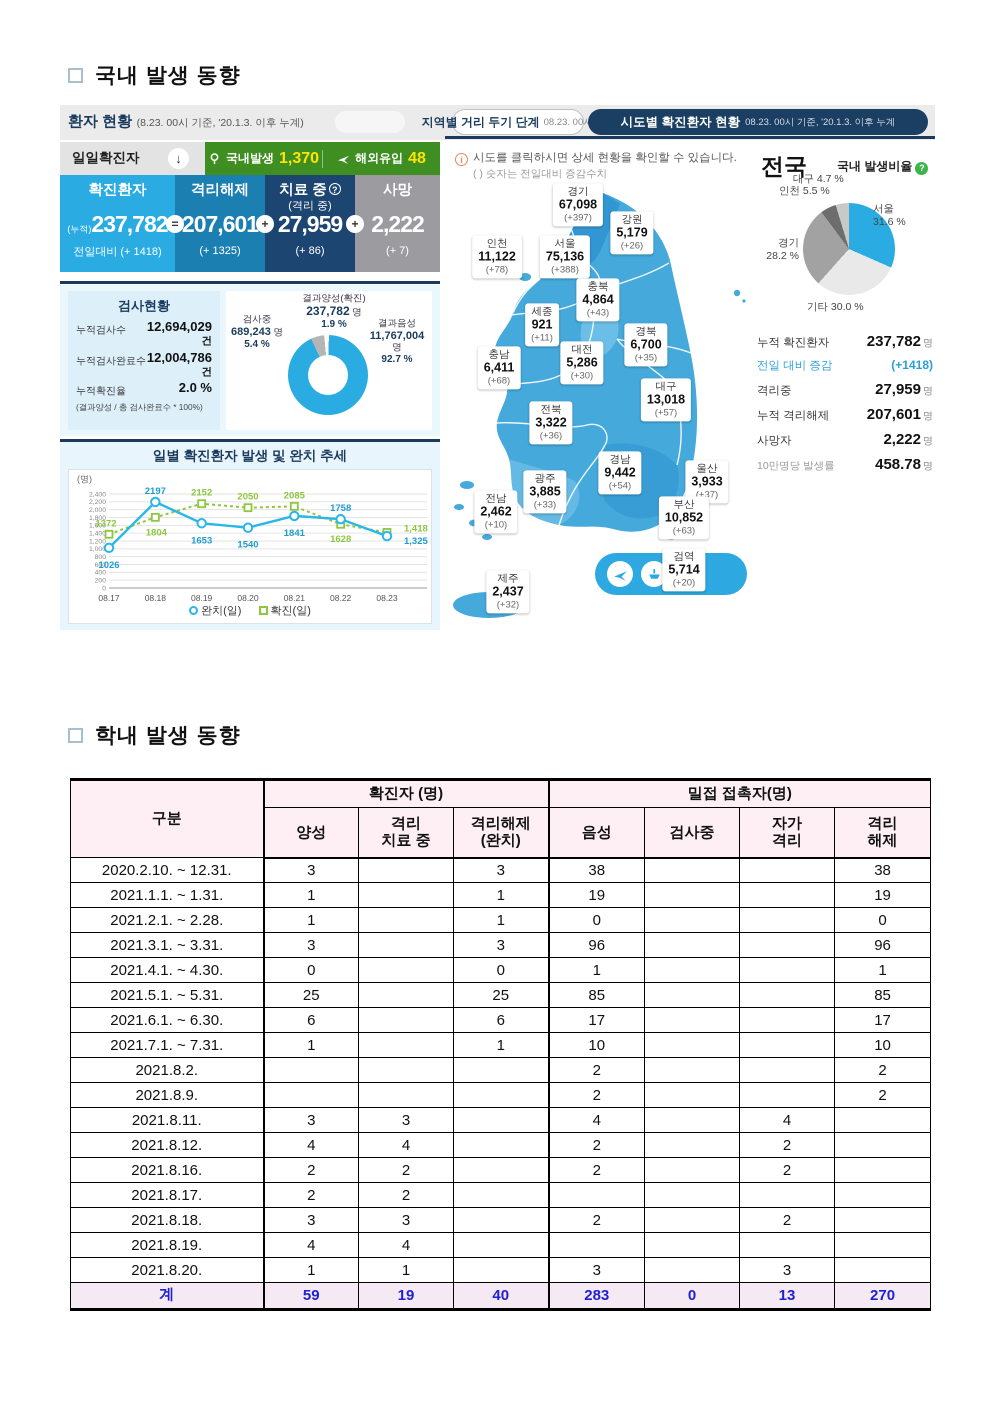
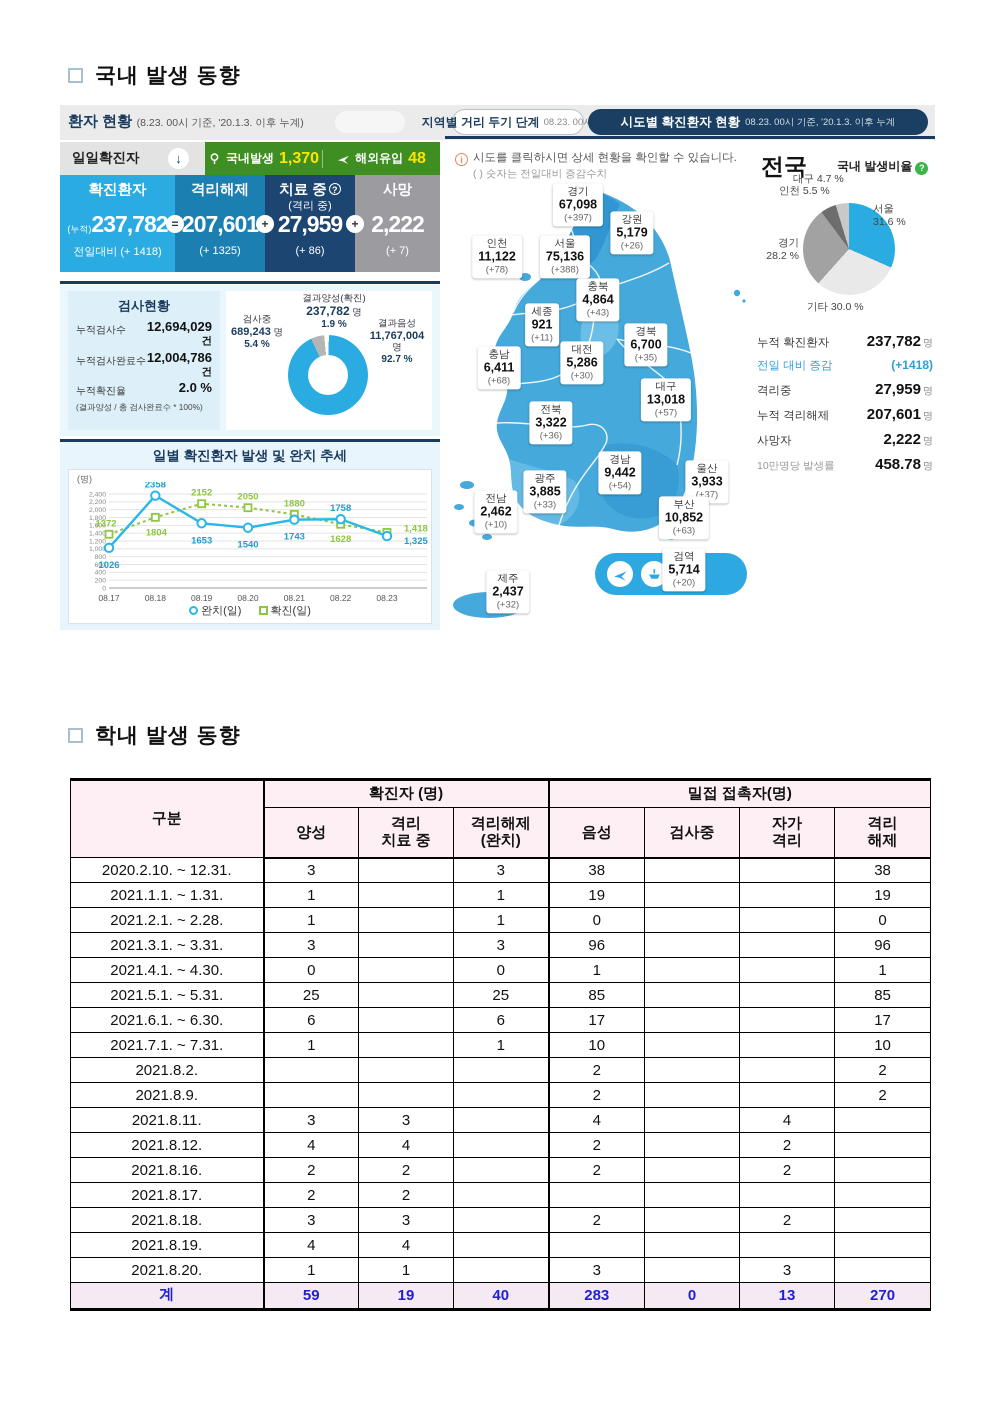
일별 확진환자 발생 및 완치 추세/완치(일)/08.18: 2197 -> 2358
일별 확진환자 발생 및 완치 추세/완치(일)/08.21: 1841 -> 1743
일별 확진환자 발생 및 완치 추세/확진(일)/08.21: 2085 -> 1880
